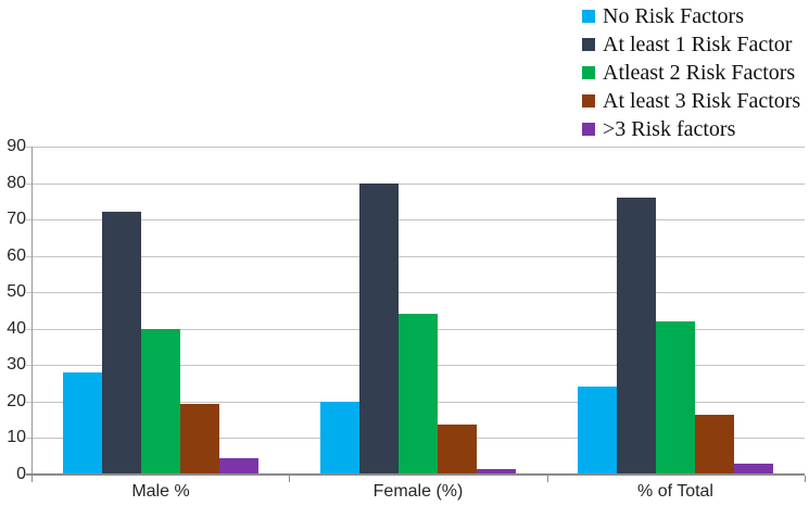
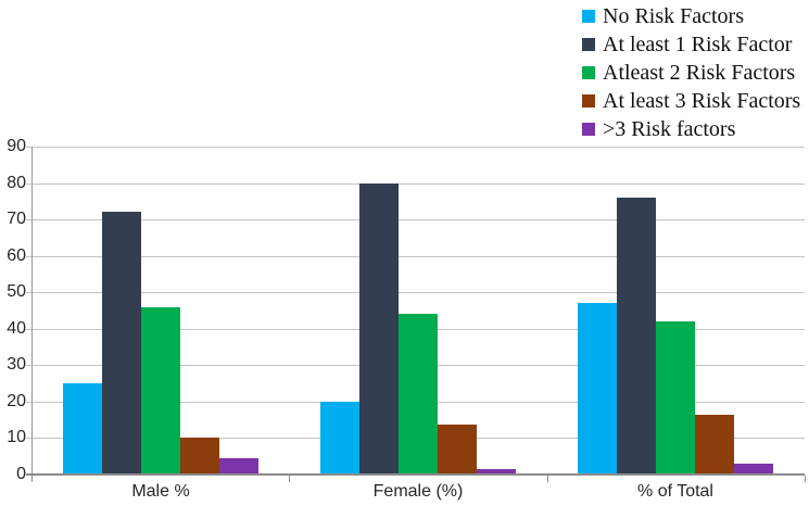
No Risk Factors/Male %: 28 -> 25
Atleast 2 Risk Factors/Male %: 40 -> 46
At least 3 Risk Factors/Male %: 19 -> 10
No Risk Factors/% of Total: 24 -> 47
